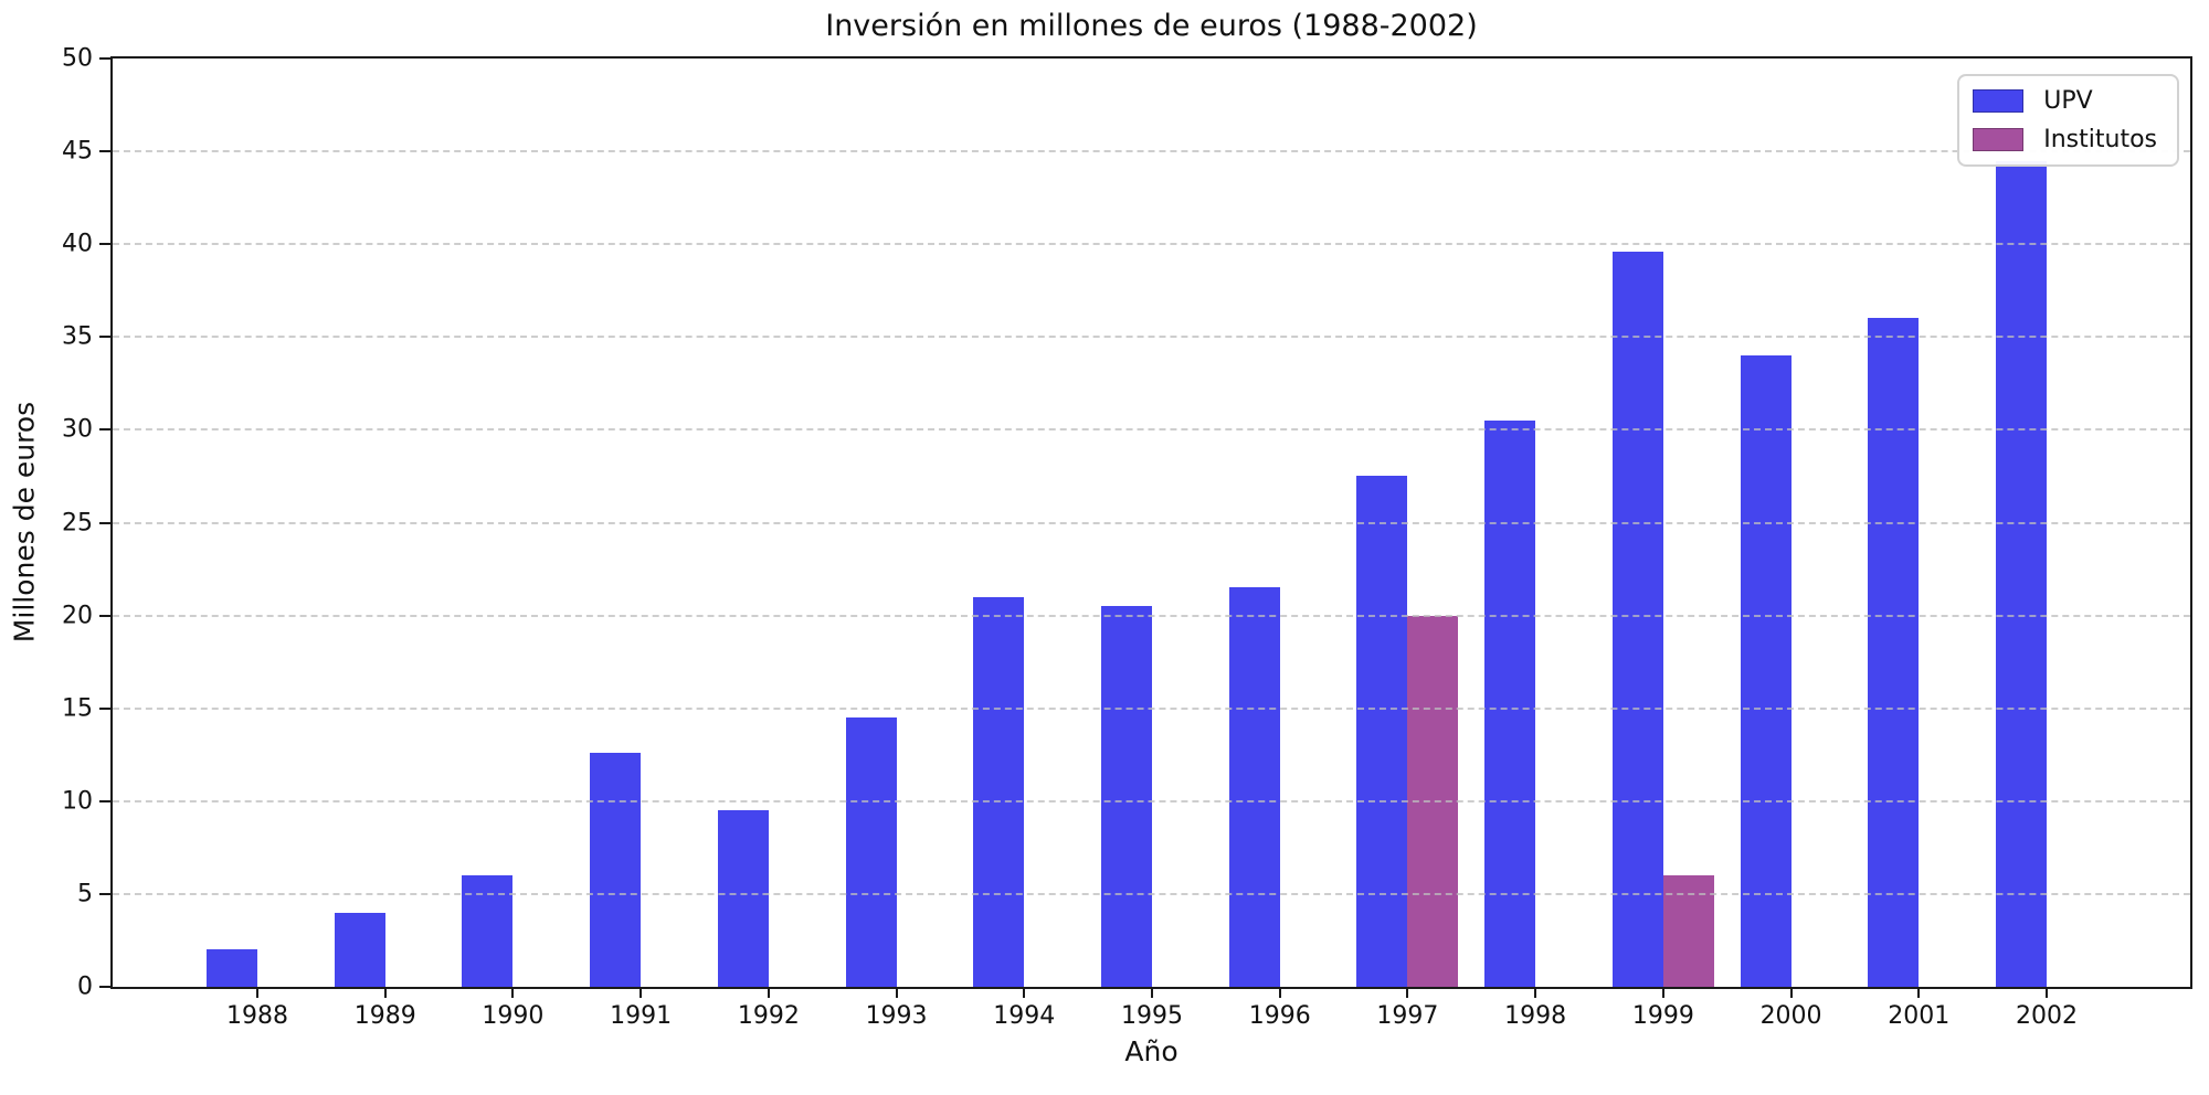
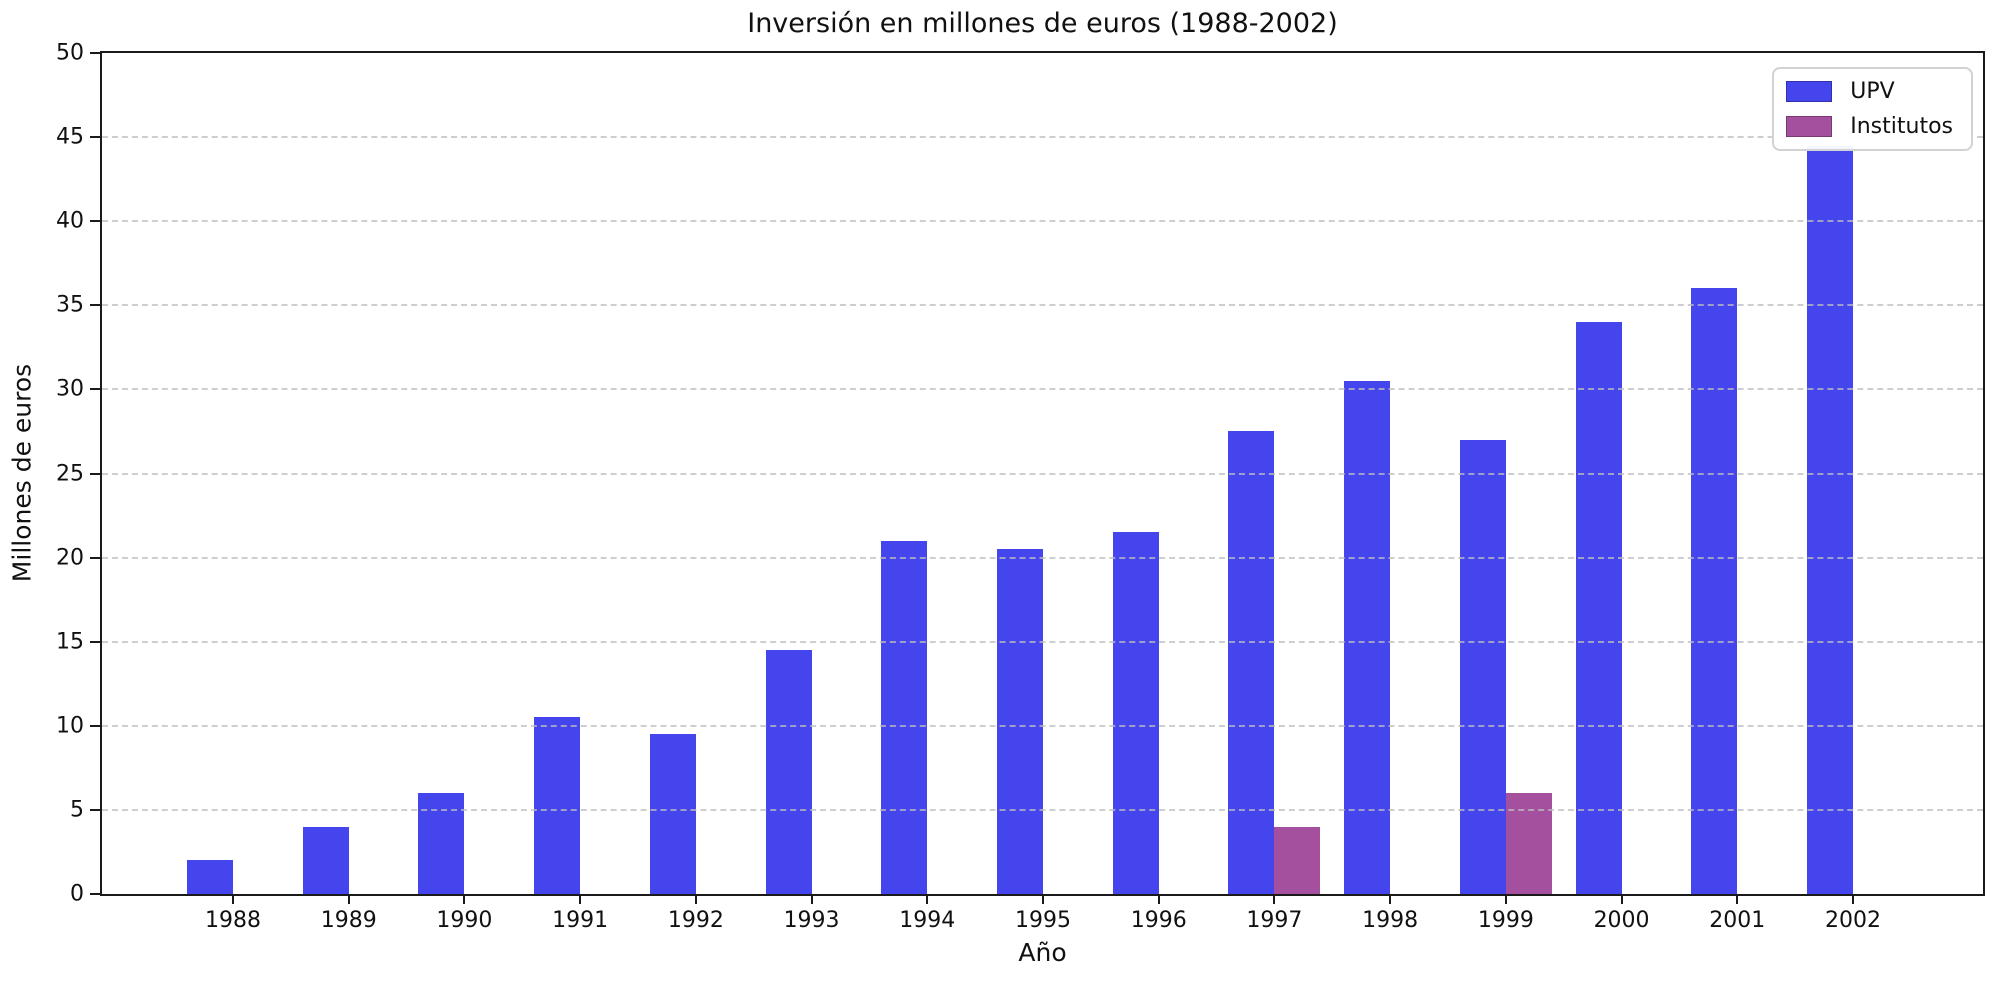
UPV/1991: 12.6 -> 10.5
Institutos/1997: 20 -> 4
UPV/1999: 39.6 -> 27.0
